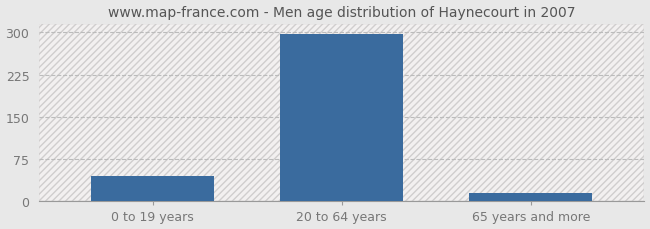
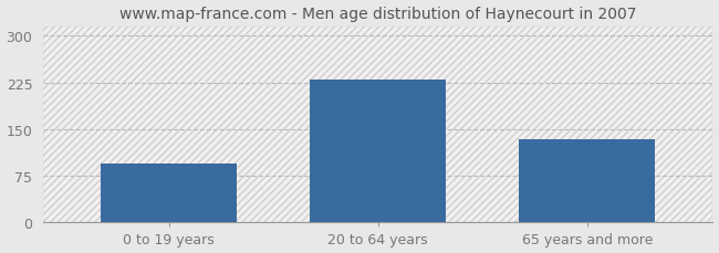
0 to 19 years: 45 -> 94
20 to 64 years: 297 -> 230
65 years and more: 15 -> 134
